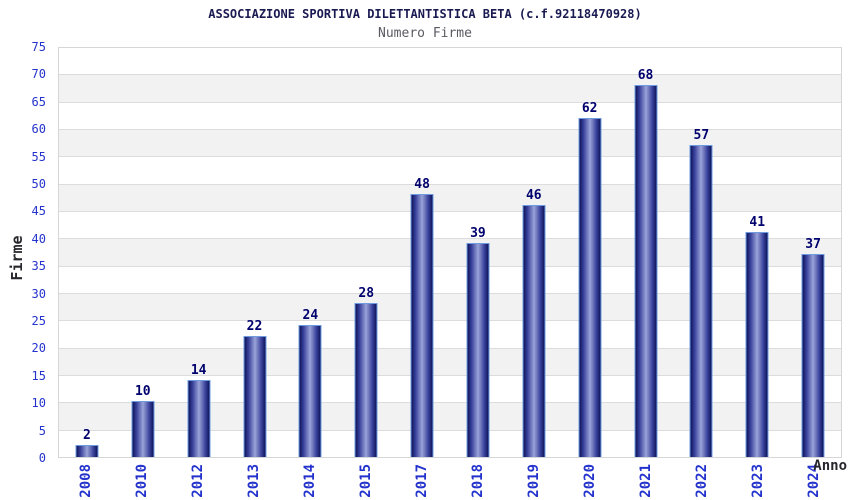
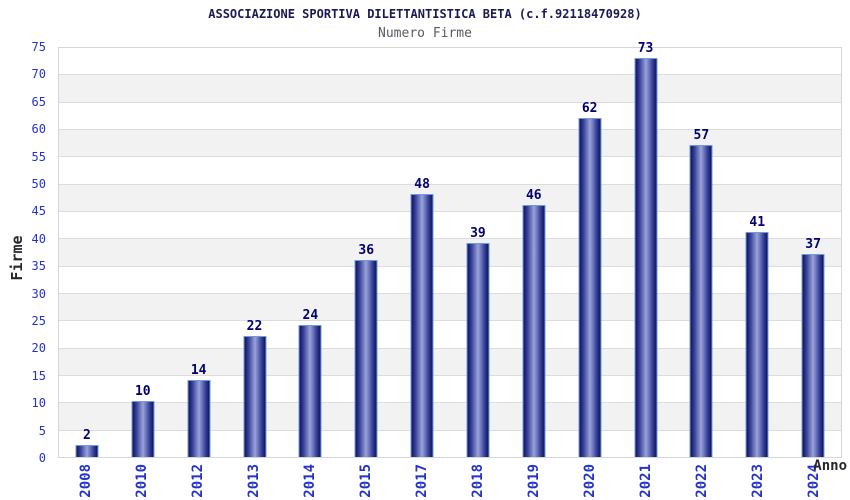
2015: 28 -> 36
2021: 68 -> 73
